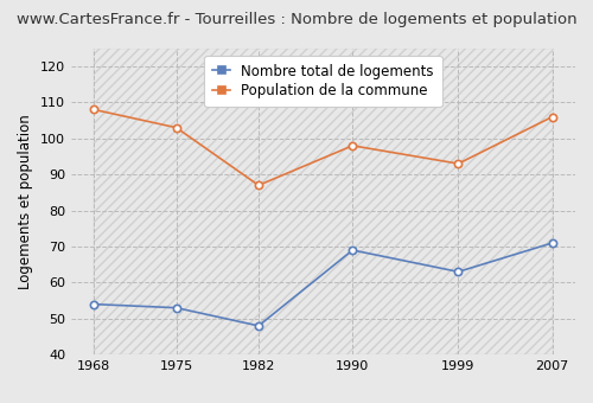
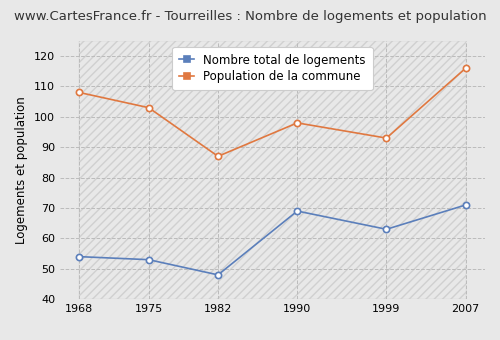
Population de la commune/2007: 106 -> 116
